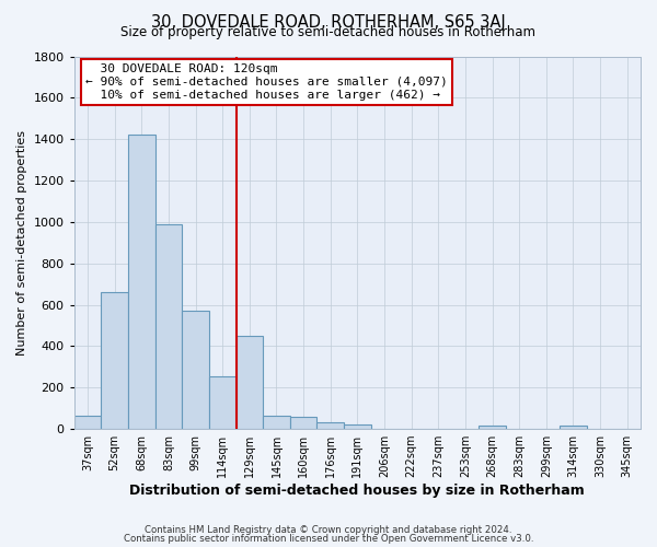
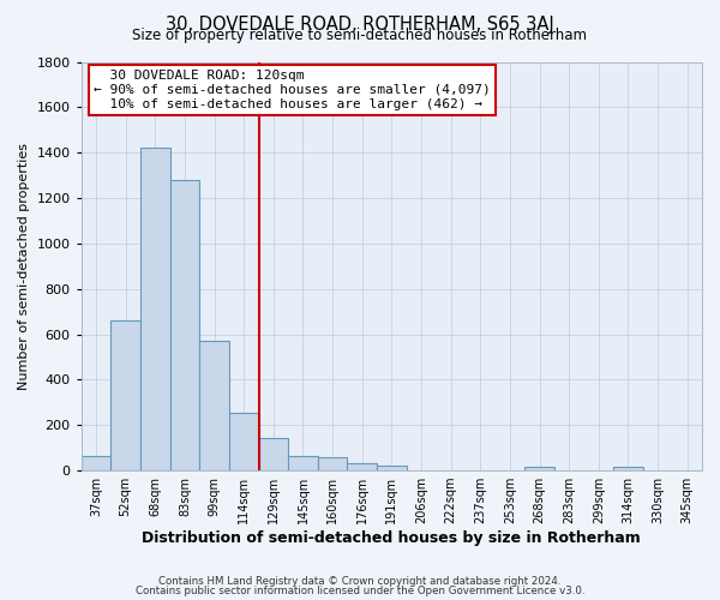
83sqm: 990 -> 1280
129sqm: 450 -> 140
